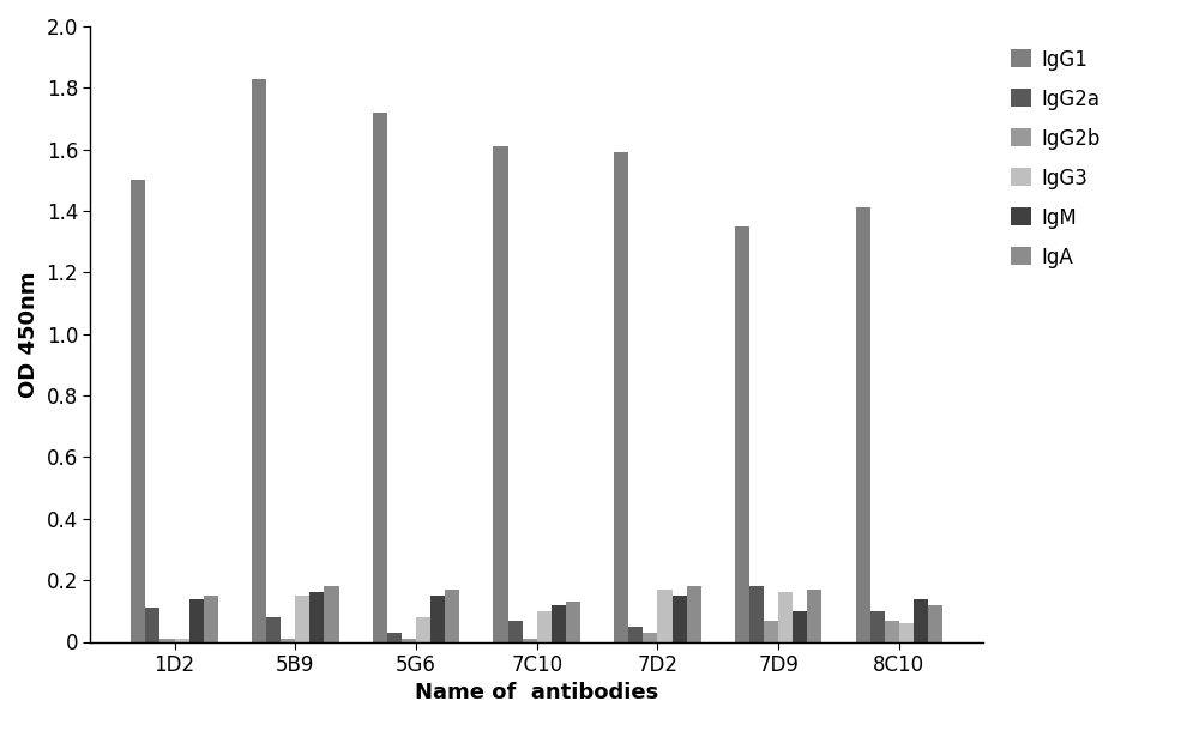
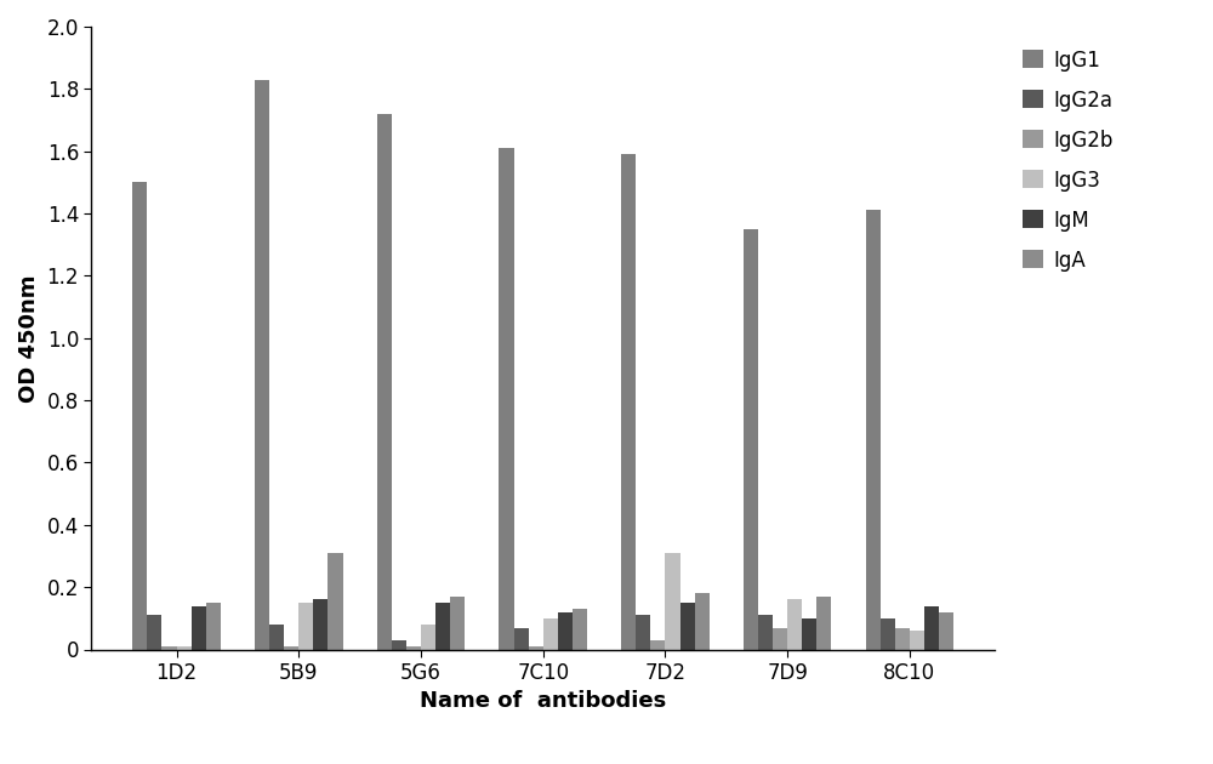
IgA/5B9: 0.18 -> 0.31
IgG2a/7D2: 0.05 -> 0.11
IgG3/7D2: 0.17 -> 0.31
IgG2a/7D9: 0.18 -> 0.11
